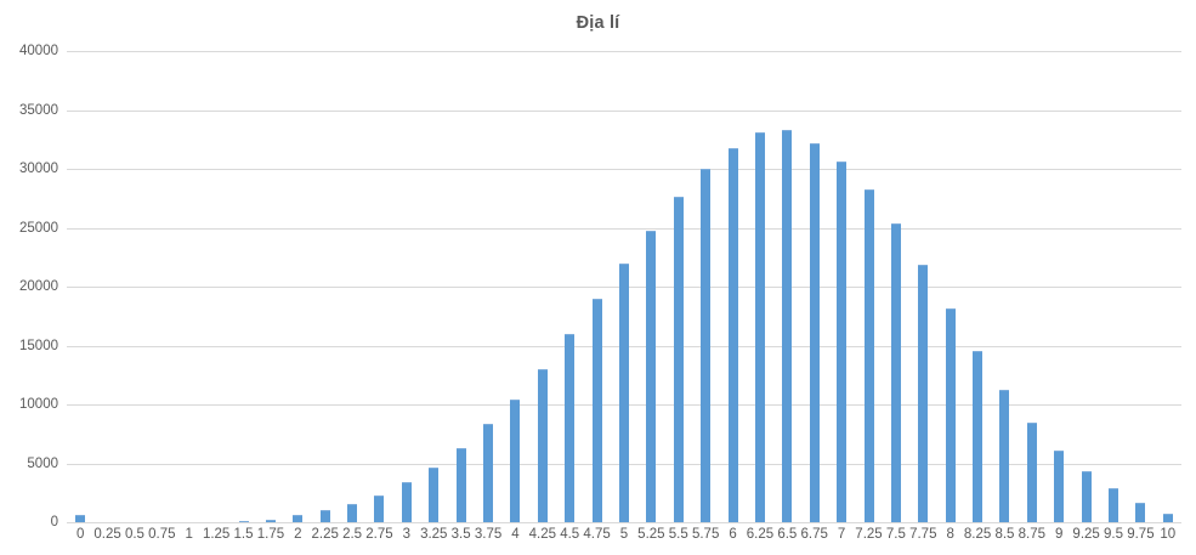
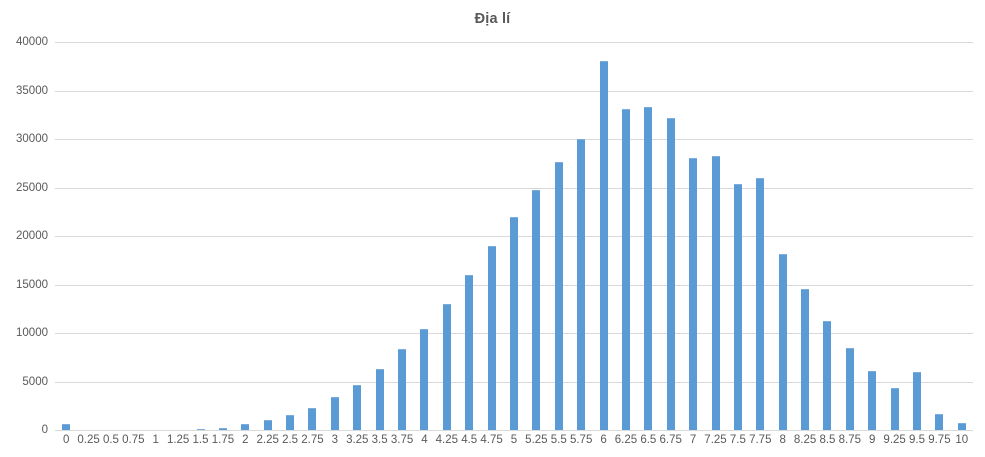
6: 32000 -> 38000
7: 31000 -> 28000
7.75: 22000 -> 26000
9.5: 3000 -> 6000
